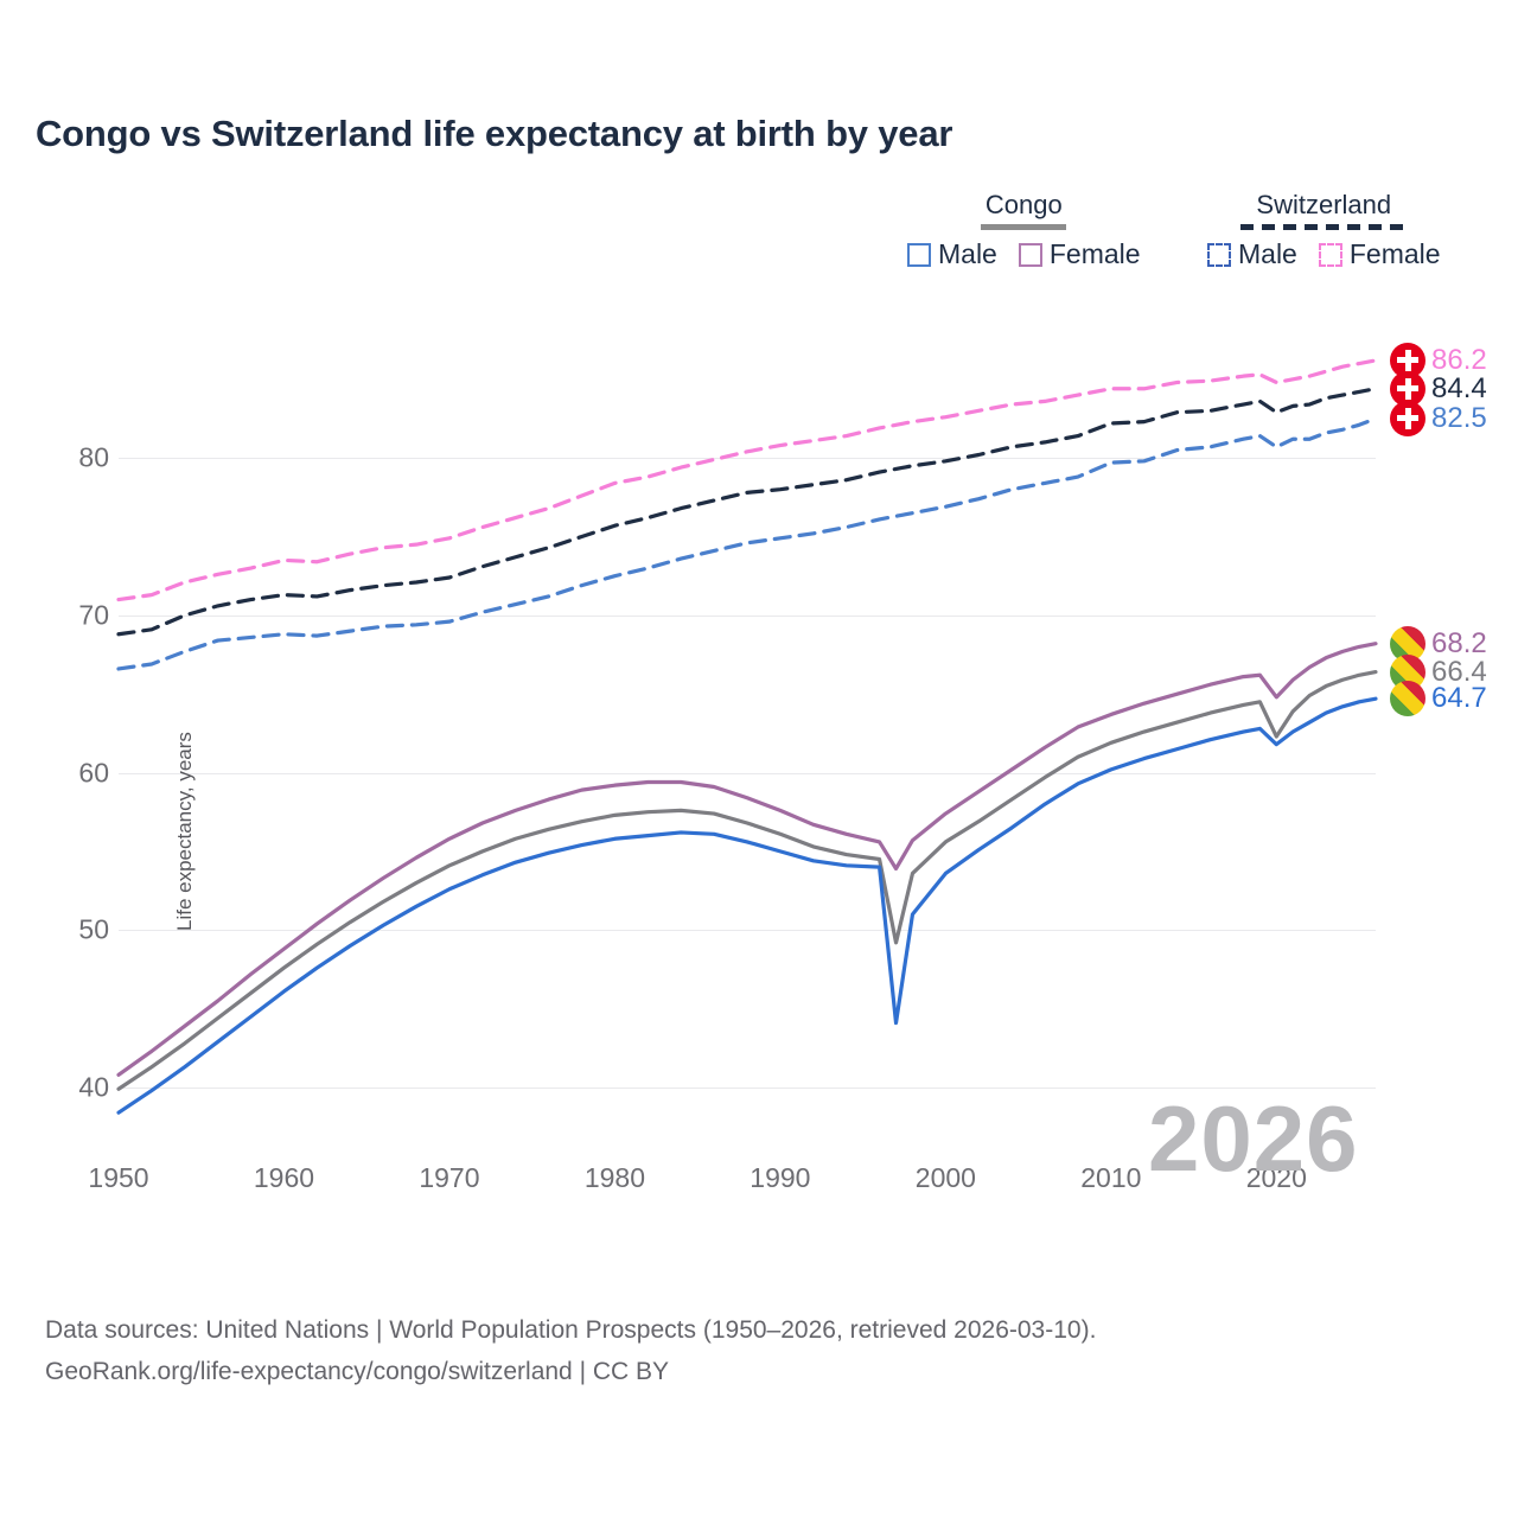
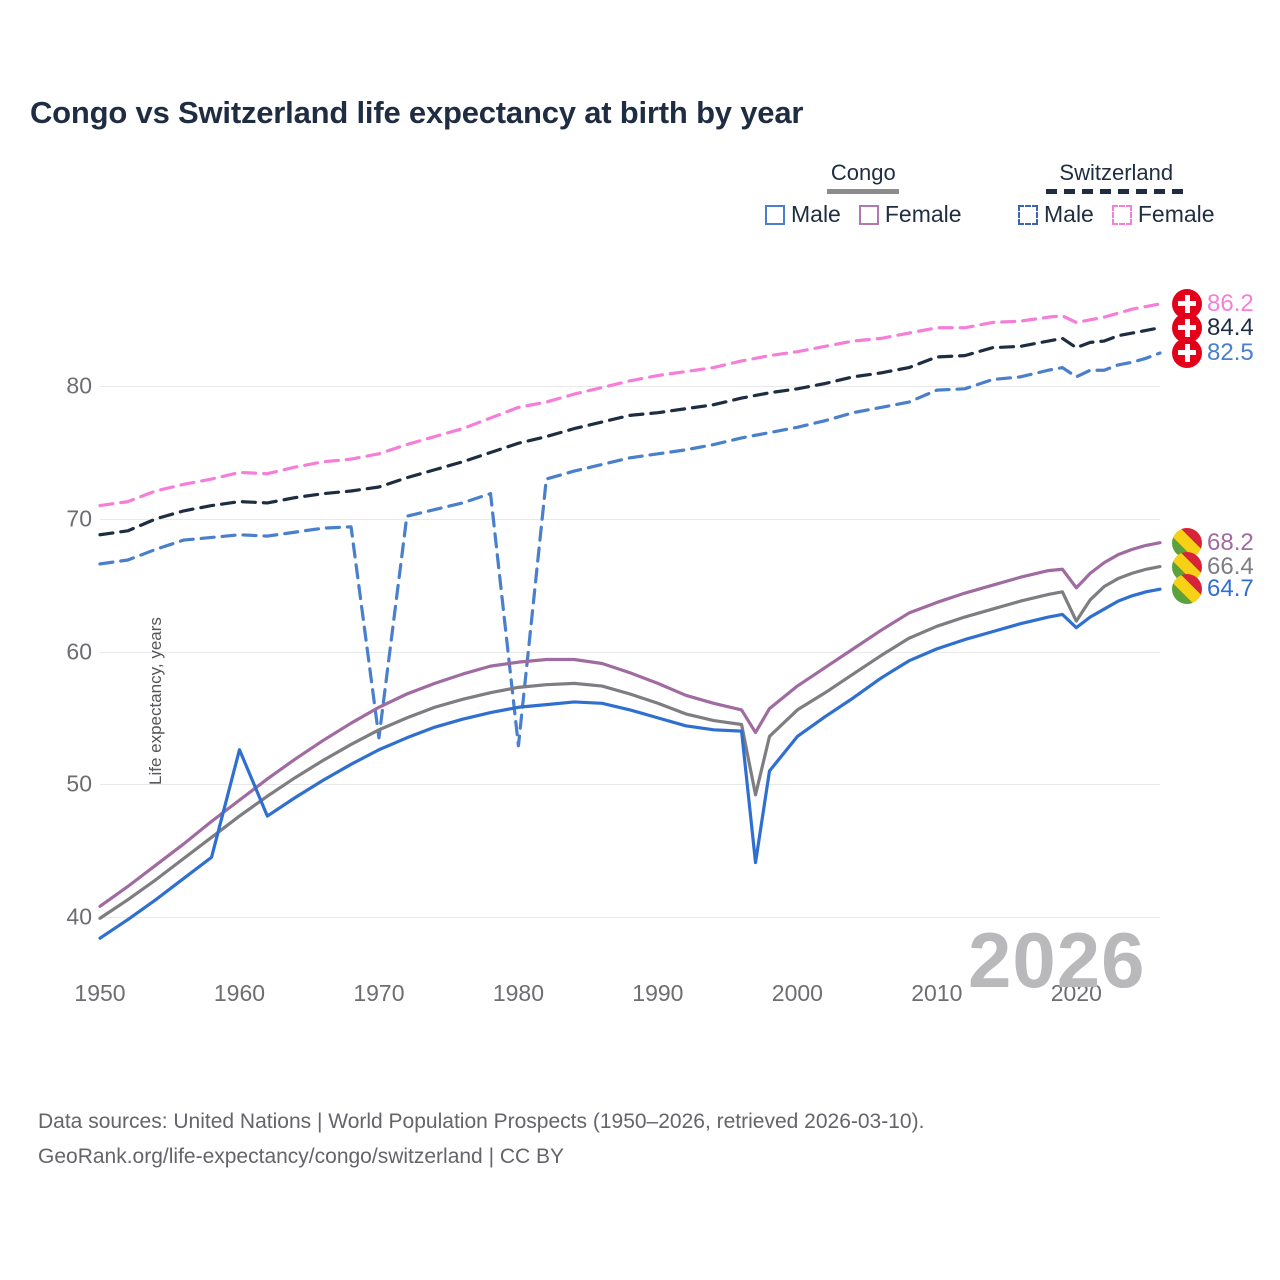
Congo Male/1960: 46.1 -> 52.6
Switzerland Male/1970: 69.6 -> 53.5
Switzerland Male/1980: 72.5 -> 52.9
